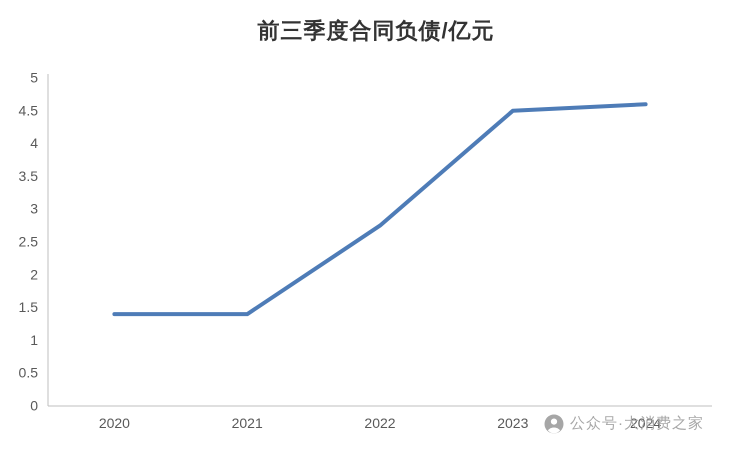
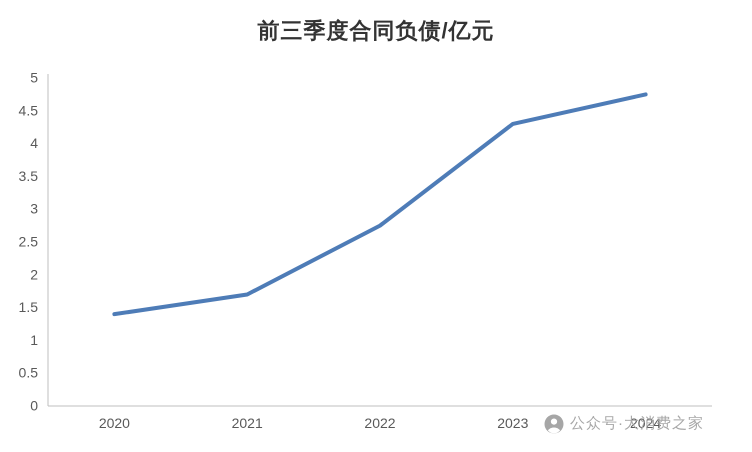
2021: 1.4 -> 1.7
2023: 4.5 -> 4.3
2024: 4.6 -> 4.8
